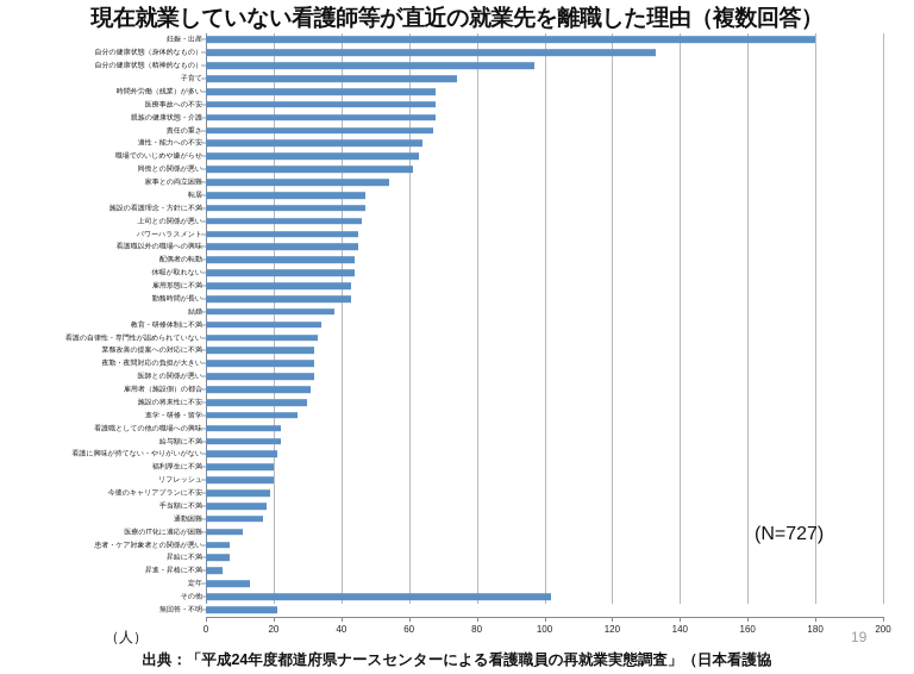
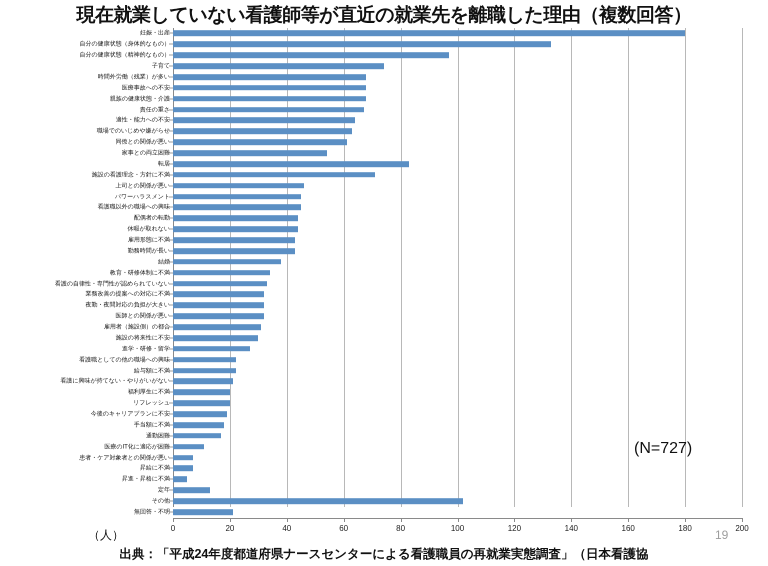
転居: 47 -> 83
施設の看護理念・方針に不満: 47 -> 71
